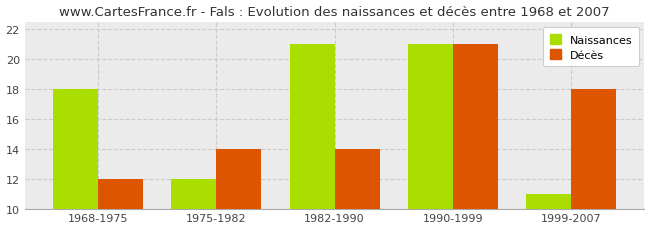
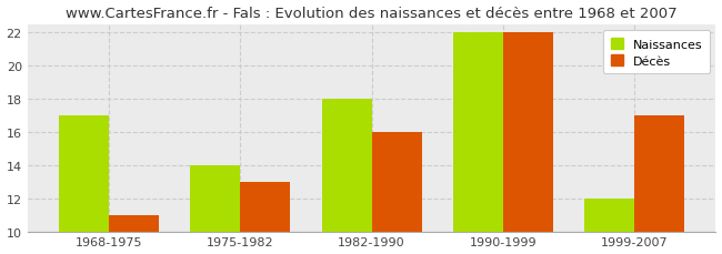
Naissances/1968-1975: 18 -> 17
Décès/1968-1975: 12 -> 11
Naissances/1975-1982: 12 -> 14
Décès/1975-1982: 14 -> 13
Naissances/1982-1990: 21 -> 18
Décès/1982-1990: 14 -> 16
Naissances/1990-1999: 21 -> 22
Décès/1990-1999: 21 -> 22
Naissances/1999-2007: 11 -> 12
Décès/1999-2007: 18 -> 17
